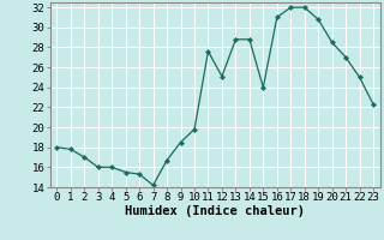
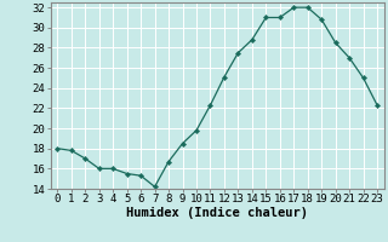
11: 27.6 -> 22.3
13: 28.8 -> 27.5
15: 24.0 -> 31.0
